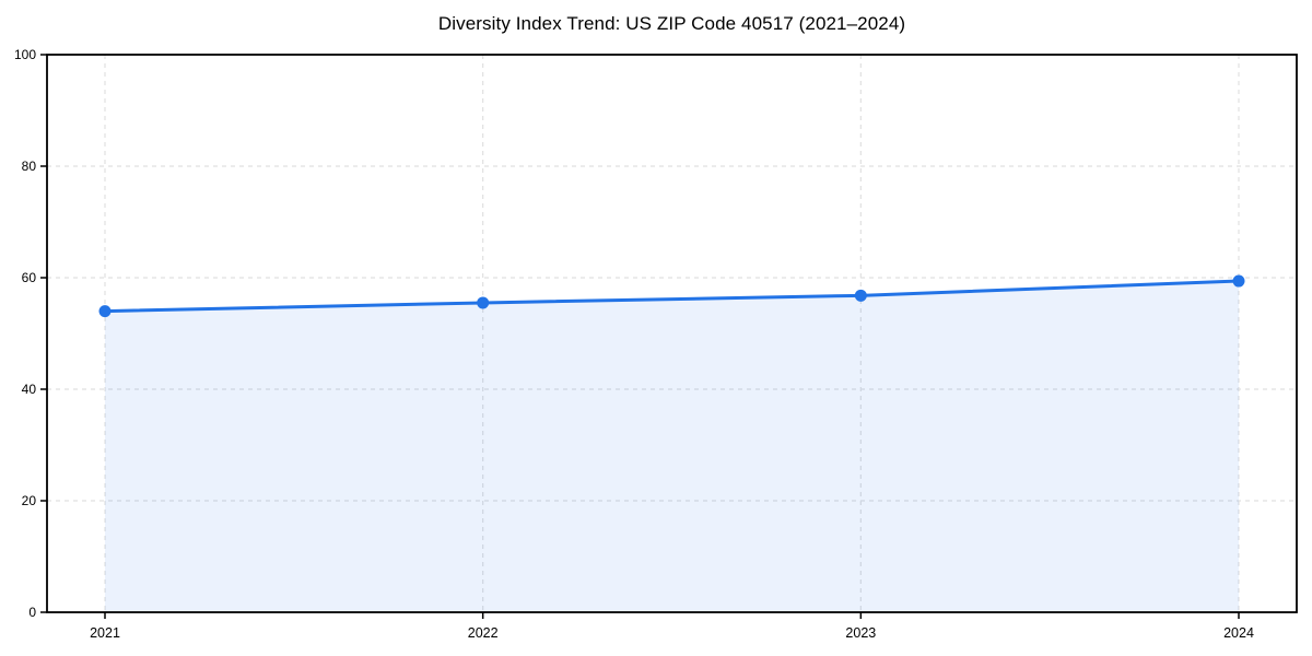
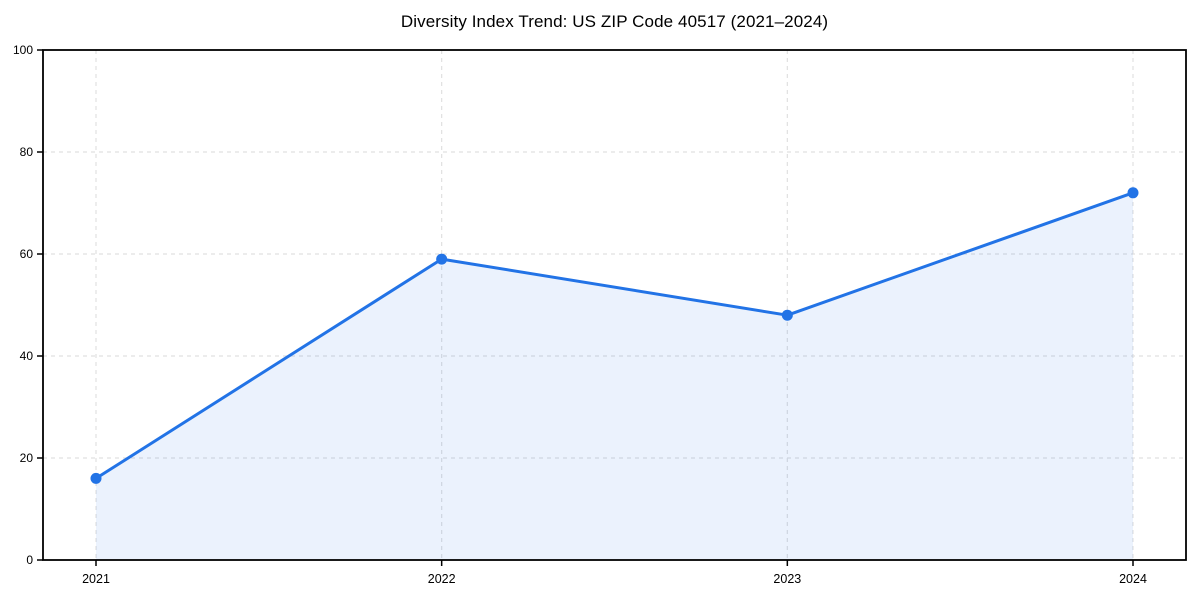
2021: 54 -> 16
2022: 56 -> 59
2023: 57 -> 48
2024: 59 -> 72
